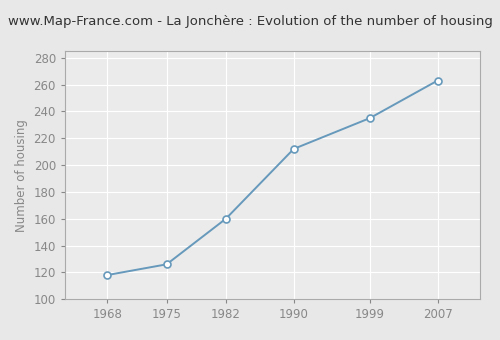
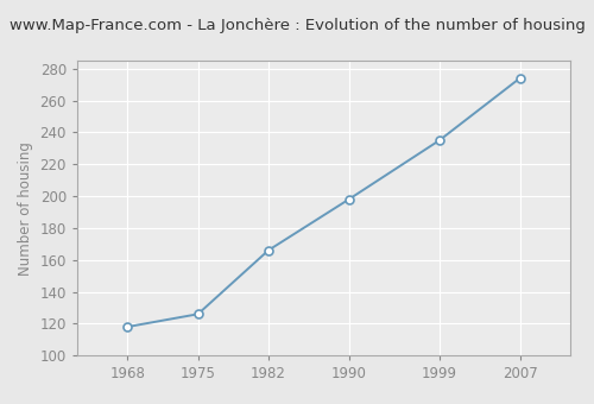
1982: 160 -> 166
1990: 212 -> 198
2007: 263 -> 274
